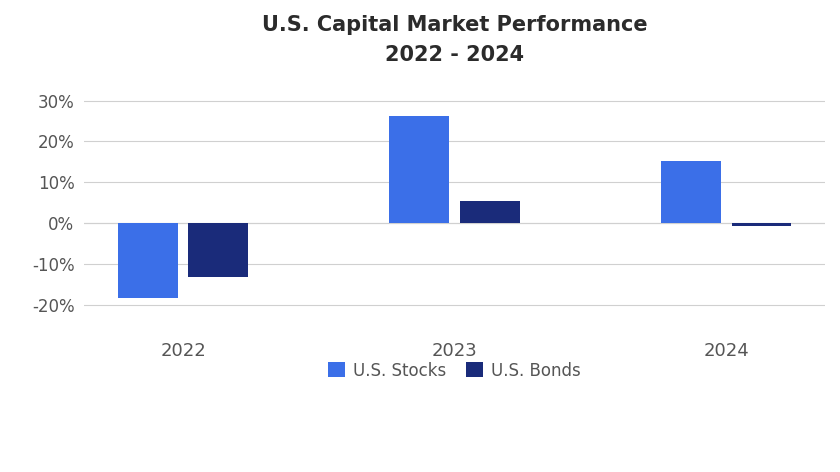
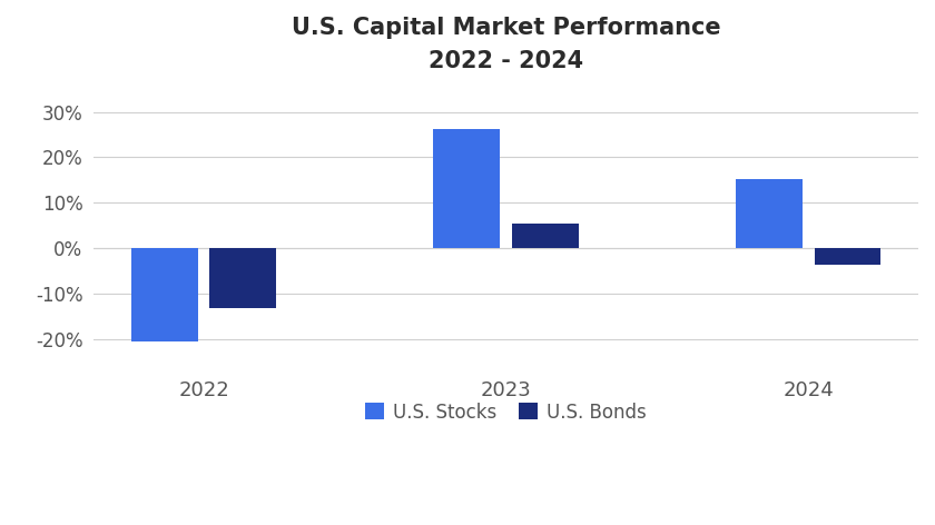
U.S. Stocks/2022: -18.2% -> -20.5%
U.S. Bonds/2024: -0.7% -> -3.5%
